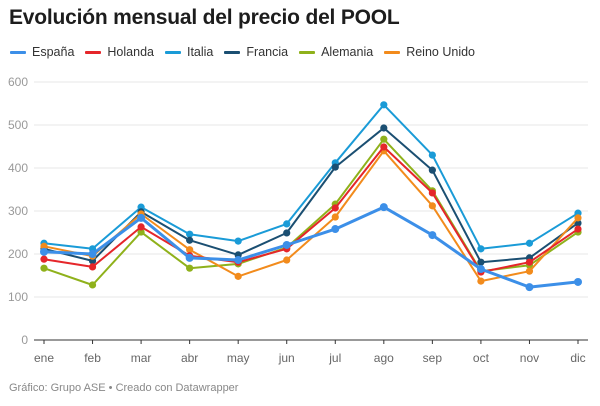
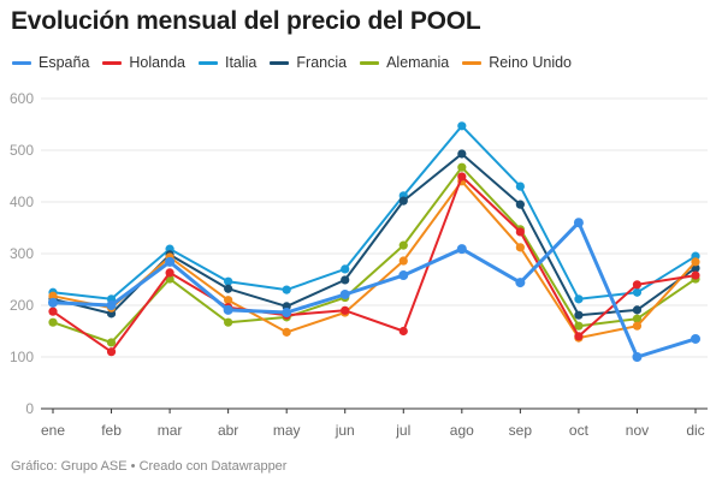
Holanda/feb: 170 -> 110
Holanda/jun: 210 -> 190
Holanda/jul: 310 -> 150
Holanda/oct: 160 -> 140
España/oct: 160 -> 360
Holanda/nov: 180 -> 240
España/nov: 120 -> 100
